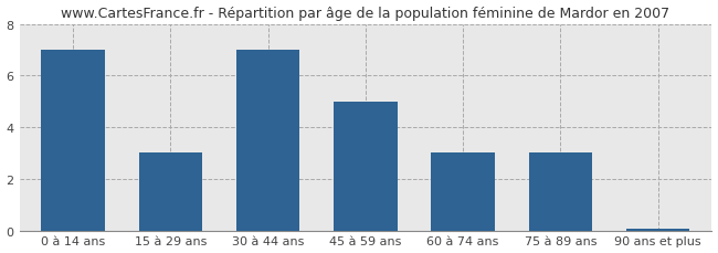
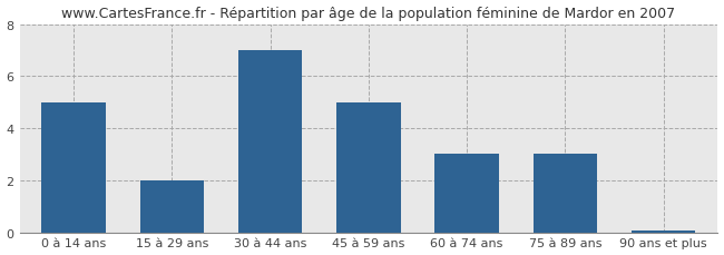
0 à 14 ans: 7.00 -> 5.00
15 à 29 ans: 3.00 -> 2.00
